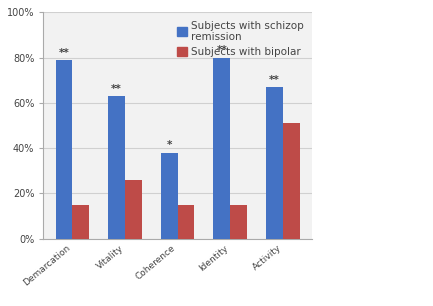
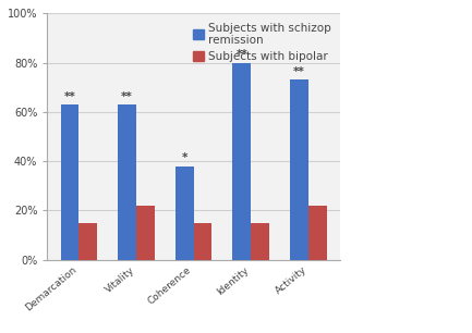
Subjects with schizop remission/Demarcation: 79% -> 63%
Subjects with bipolar/Vitality: 26% -> 22%
Subjects with schizop remission/Activity: 67% -> 73%
Subjects with bipolar/Activity: 51% -> 22%
